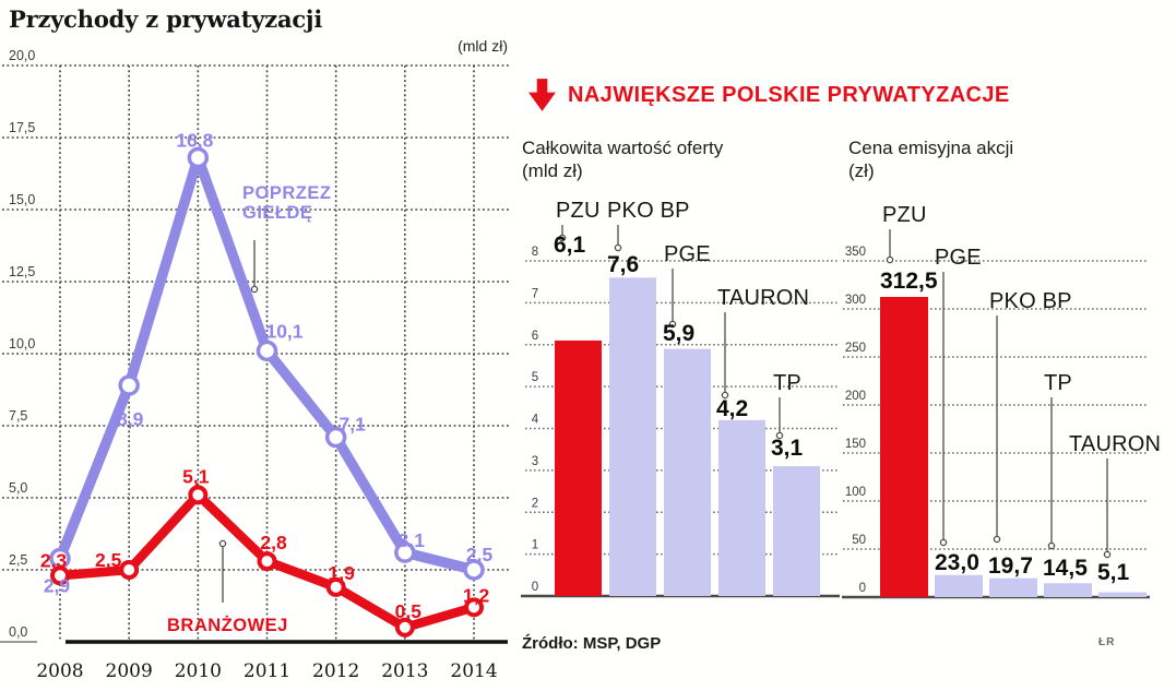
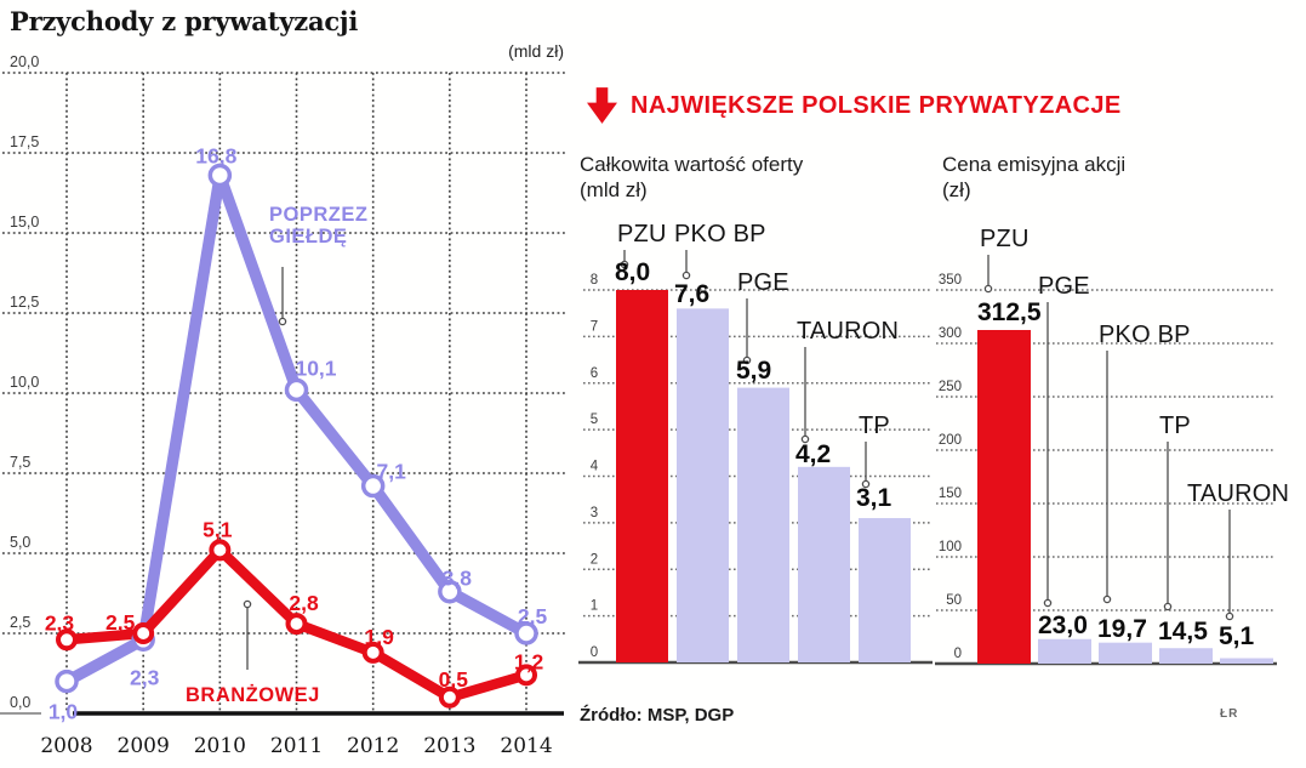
Przychody z prywatyzacji/POPRZEZ GIEŁDĘ/2008: 2,9 -> 1,0
Przychody z prywatyzacji/POPRZEZ GIEŁDĘ/2009: 8,9 -> 2,3
Przychody z prywatyzacji/POPRZEZ GIEŁDĘ/2013: 3,1 -> 3,8
Całkowita wartość oferty/PZU: 6,1 -> 8,0
